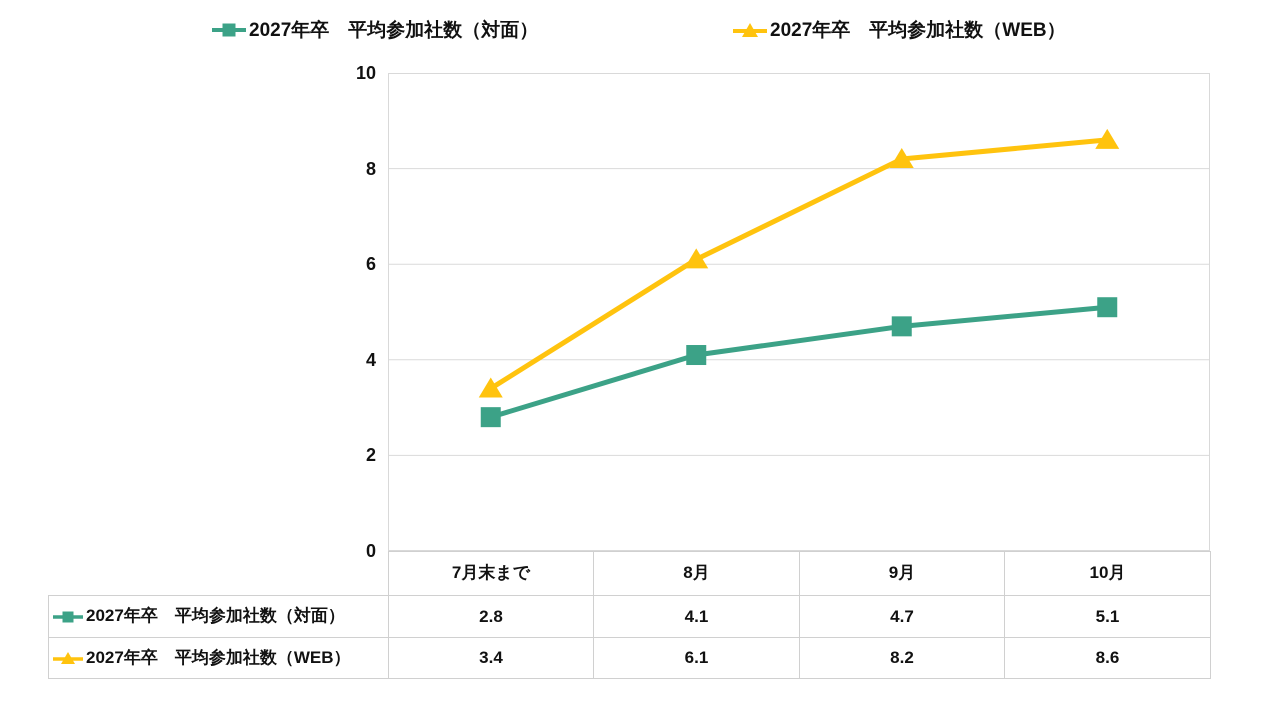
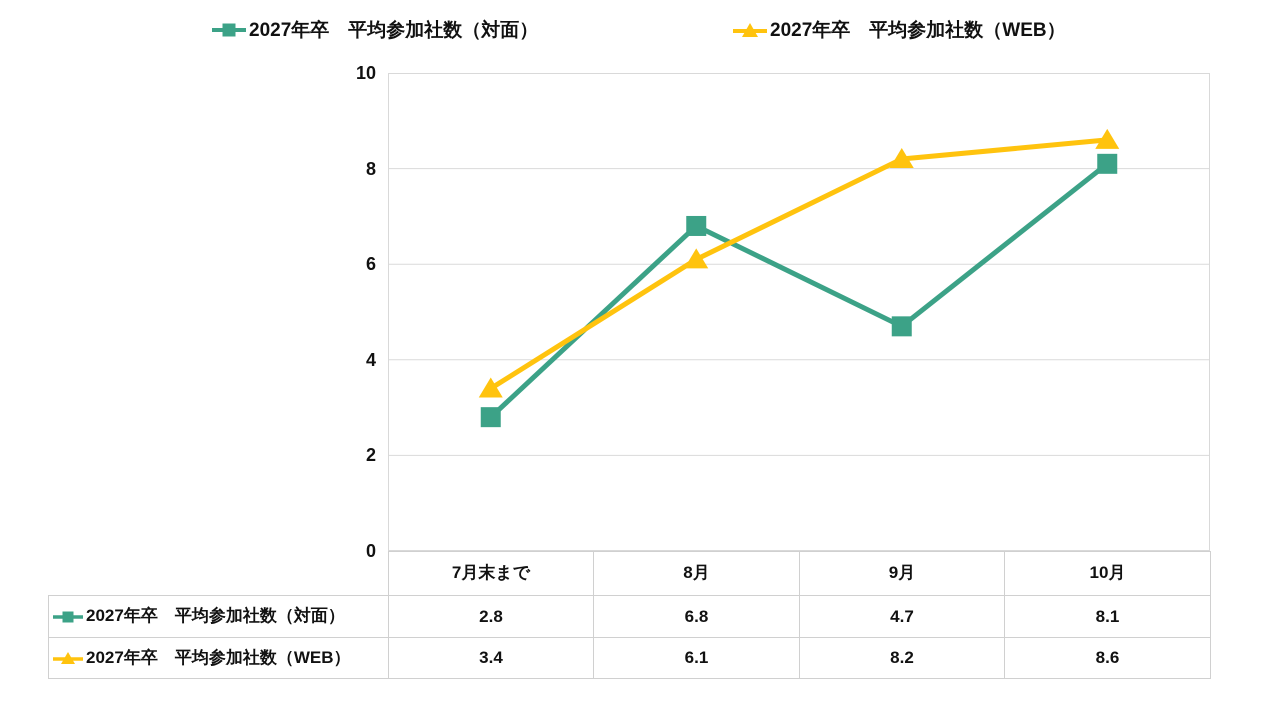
2027年卒 平均参加社数（対面）/8月: 4.1 -> 6.8
2027年卒 平均参加社数（対面）/10月: 5.1 -> 8.1
